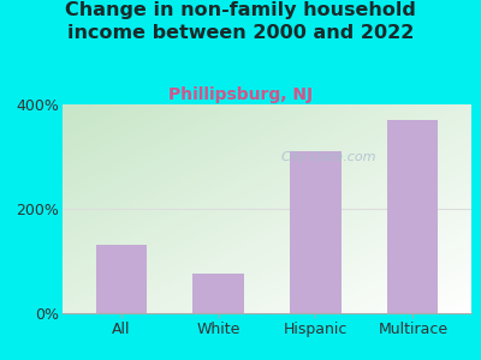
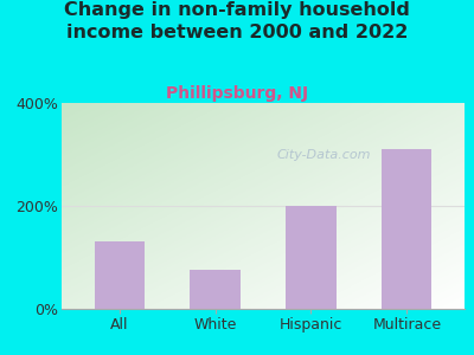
Hispanic: 310% -> 200%
Multirace: 370% -> 310%
